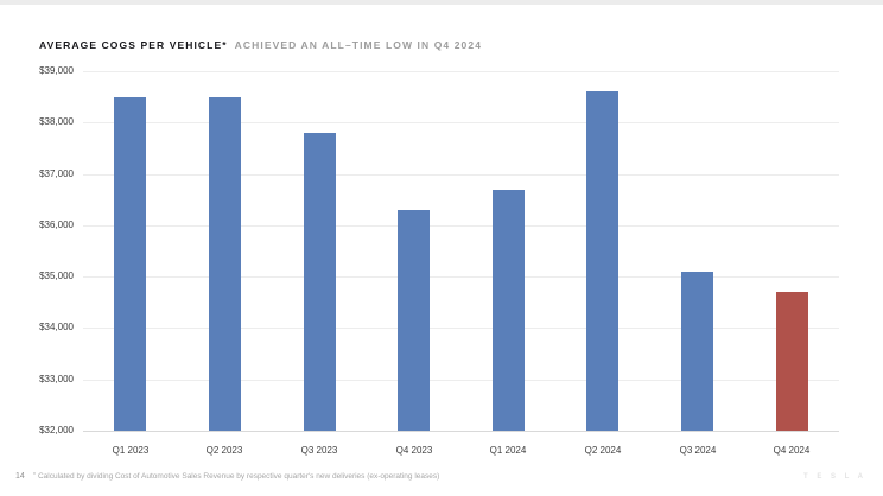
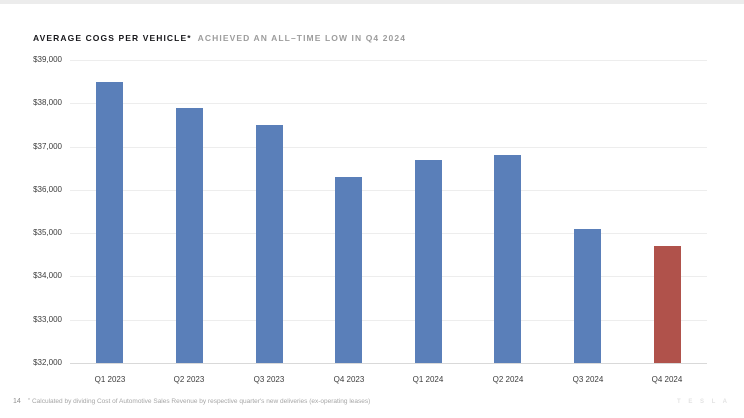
Q2 2023: $38500 -> $37900
Q3 2023: $37800 -> $37500
Q2 2024: $38600 -> $36800
